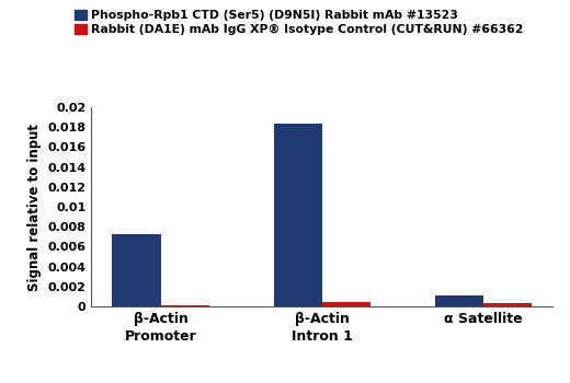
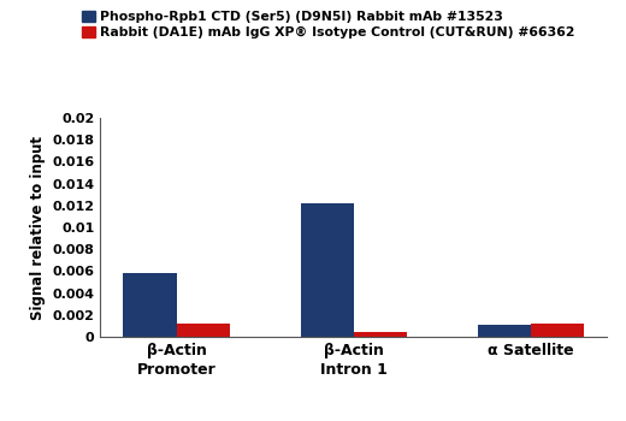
Phospho-Rpb1 CTD (Ser5) (D9N5I) Rabbit mAb #13523/β-Actin Promoter: 0.0073 -> 0.0058
Rabbit (DA1E) mAb IgG XP® Isotype Control (CUT&RUN) #66362/β-Actin Promoter: 0.0001 -> 0.0012
Phospho-Rpb1 CTD (Ser5) (D9N5I) Rabbit mAb #13523/β-Actin Intron 1: 0.0183 -> 0.0122
Rabbit (DA1E) mAb IgG XP® Isotype Control (CUT&RUN) #66362/α Satellite: 0.0003 -> 0.0012
